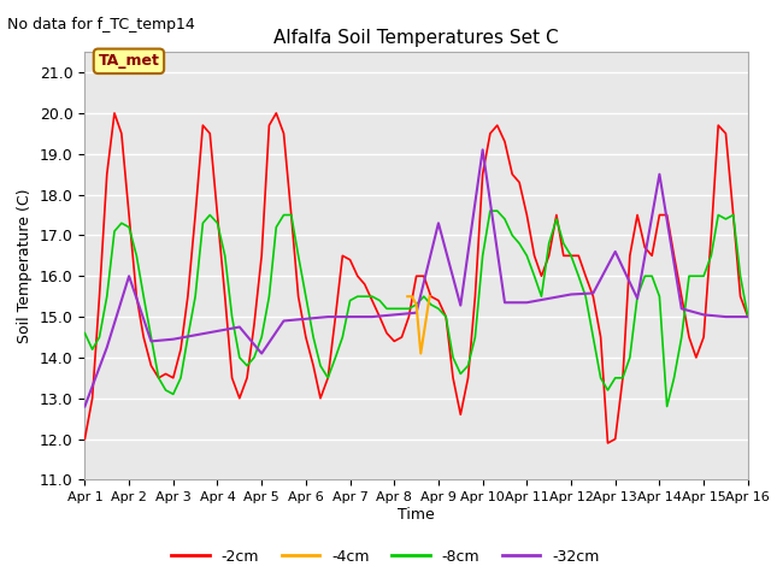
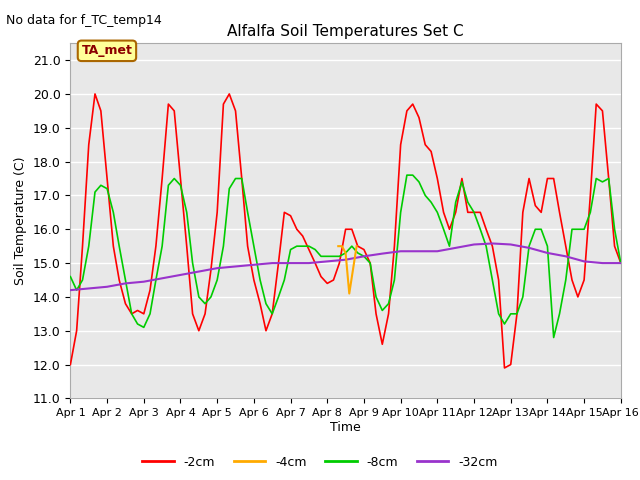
-32cm/Apr 1: 12.80 -> 14.20
-32cm/Apr 2: 16.00 -> 14.30
-32cm/Apr 5: 14.10 -> 14.85
-32cm/Apr 9: 17.30 -> 15.20
-32cm/Apr 10: 19.10 -> 15.35
-32cm/Apr 13: 16.60 -> 15.55
-32cm/Apr 14: 18.50 -> 15.30
